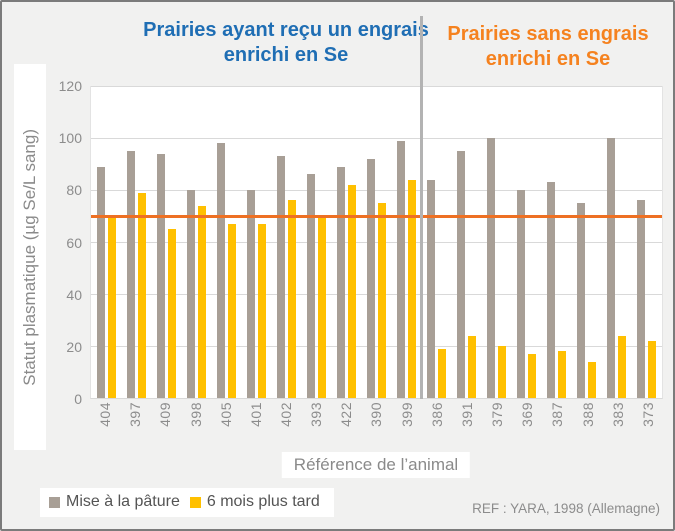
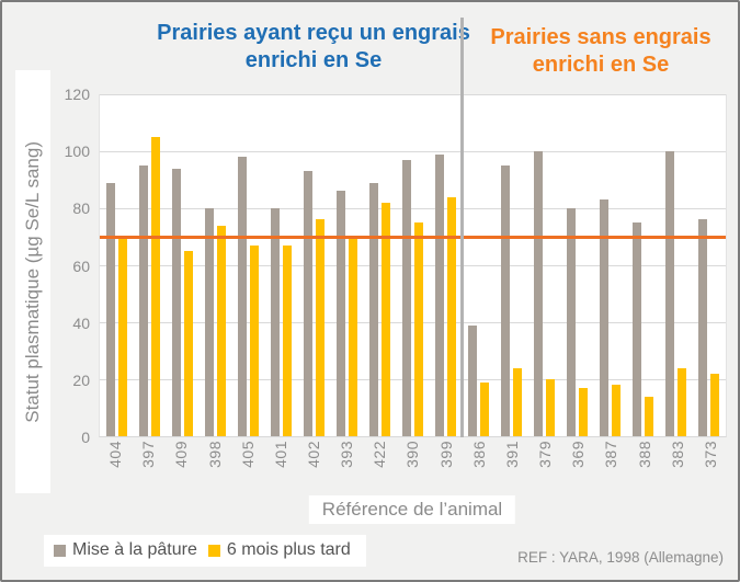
6 mois plus tard/397: 79 -> 105
Mise à la pâture/390: 92 -> 97
Mise à la pâture/386: 84 -> 39
